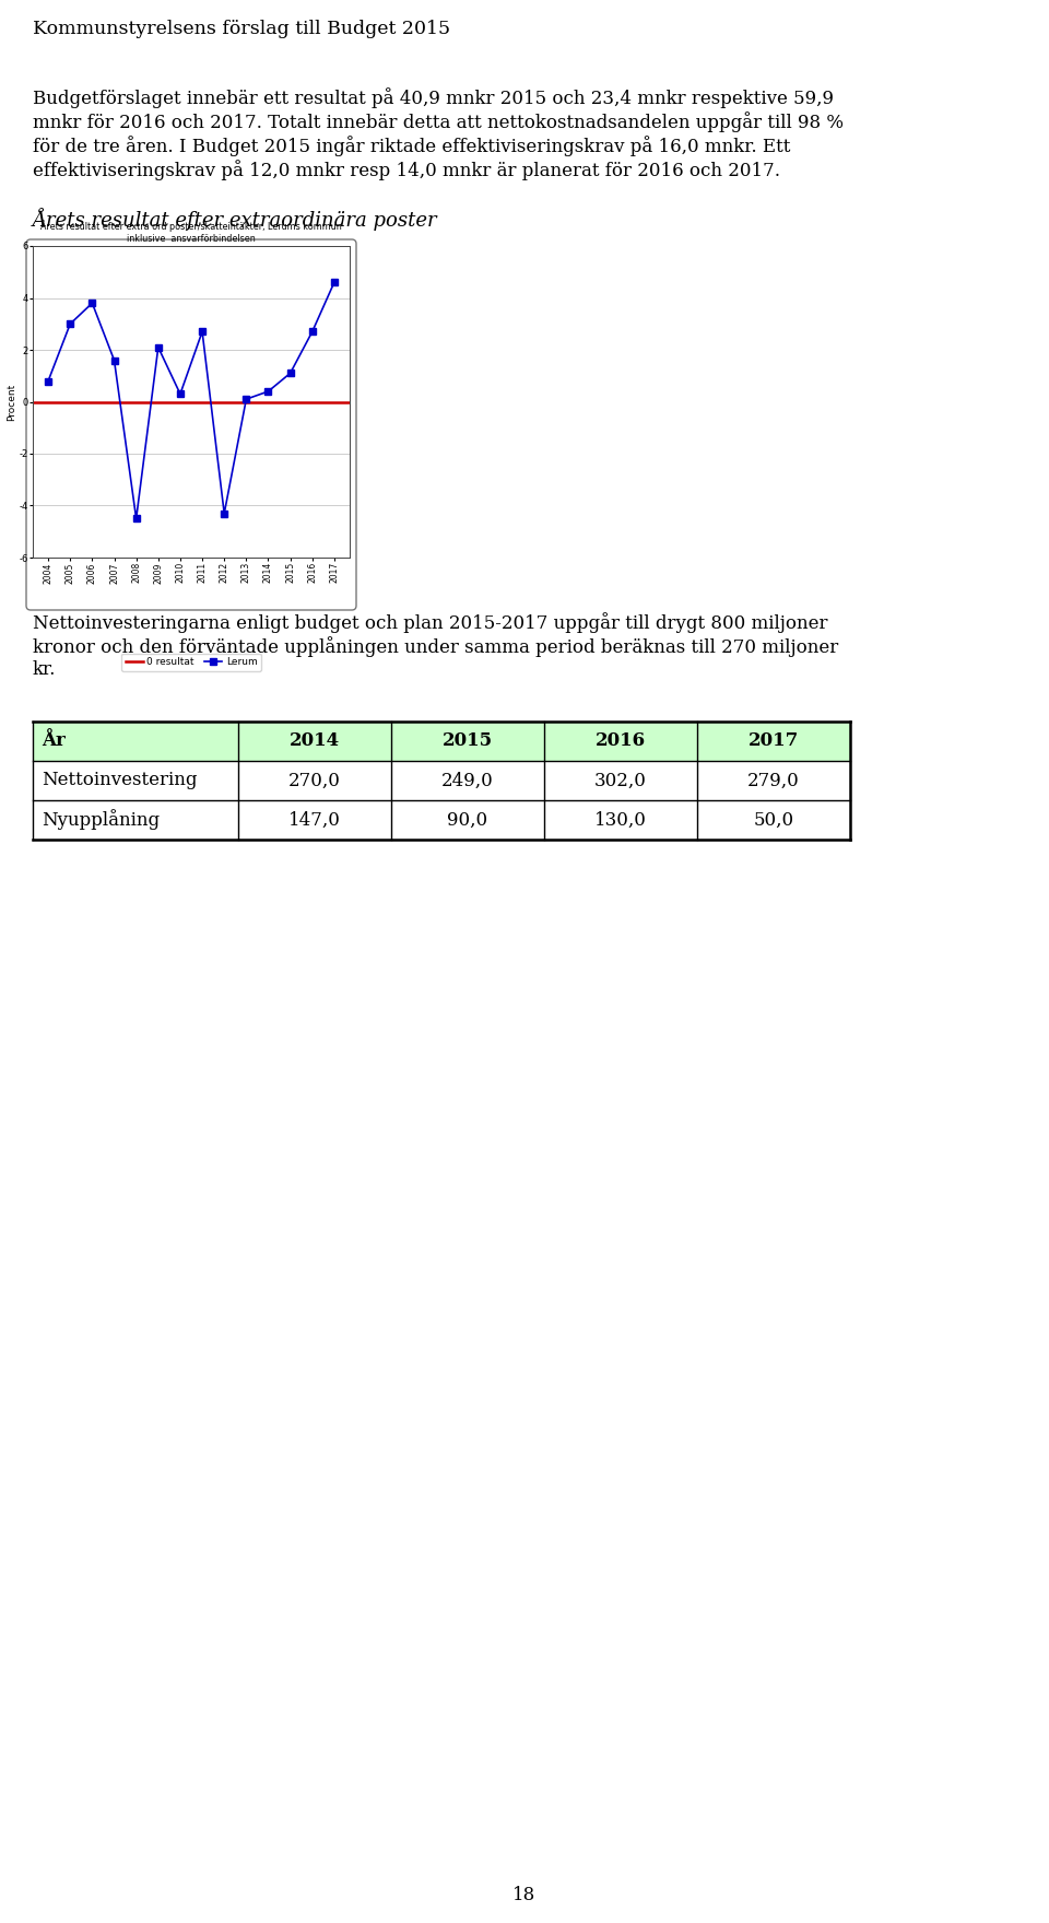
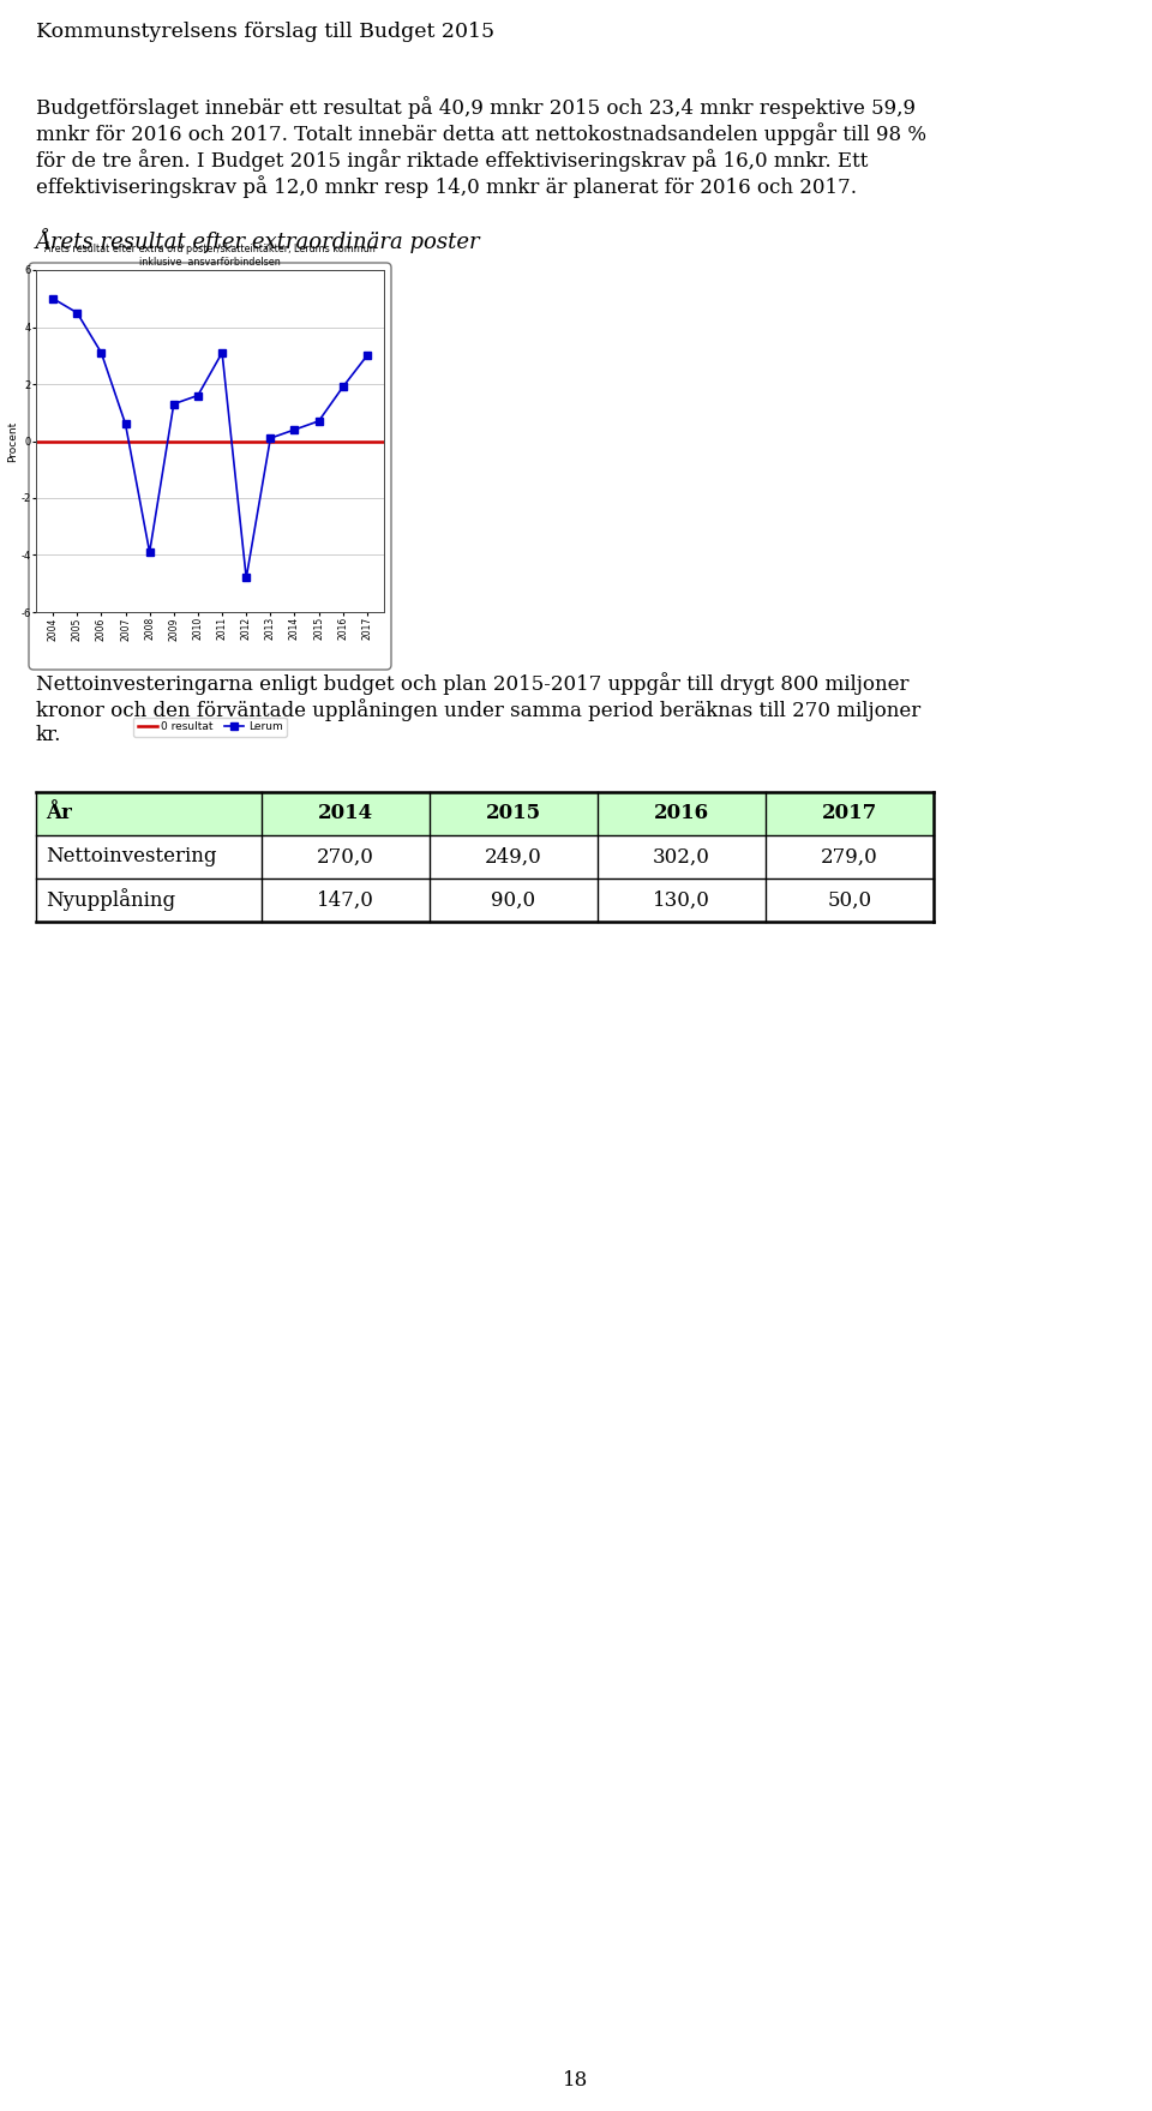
2004: 0.8 -> 5.0
2005: 3.0 -> 4.5
2006: 3.8 -> 3.1
2007: 1.6 -> 0.6
2008: -4.5 -> -3.9
2009: 2.1 -> 1.3
2010: 0.3 -> 1.6
2011: 2.7 -> 3.1
2012: -4.3 -> -4.8
2015: 1.1 -> 0.7
2016: 2.7 -> 1.9
2017: 4.6 -> 3.0
